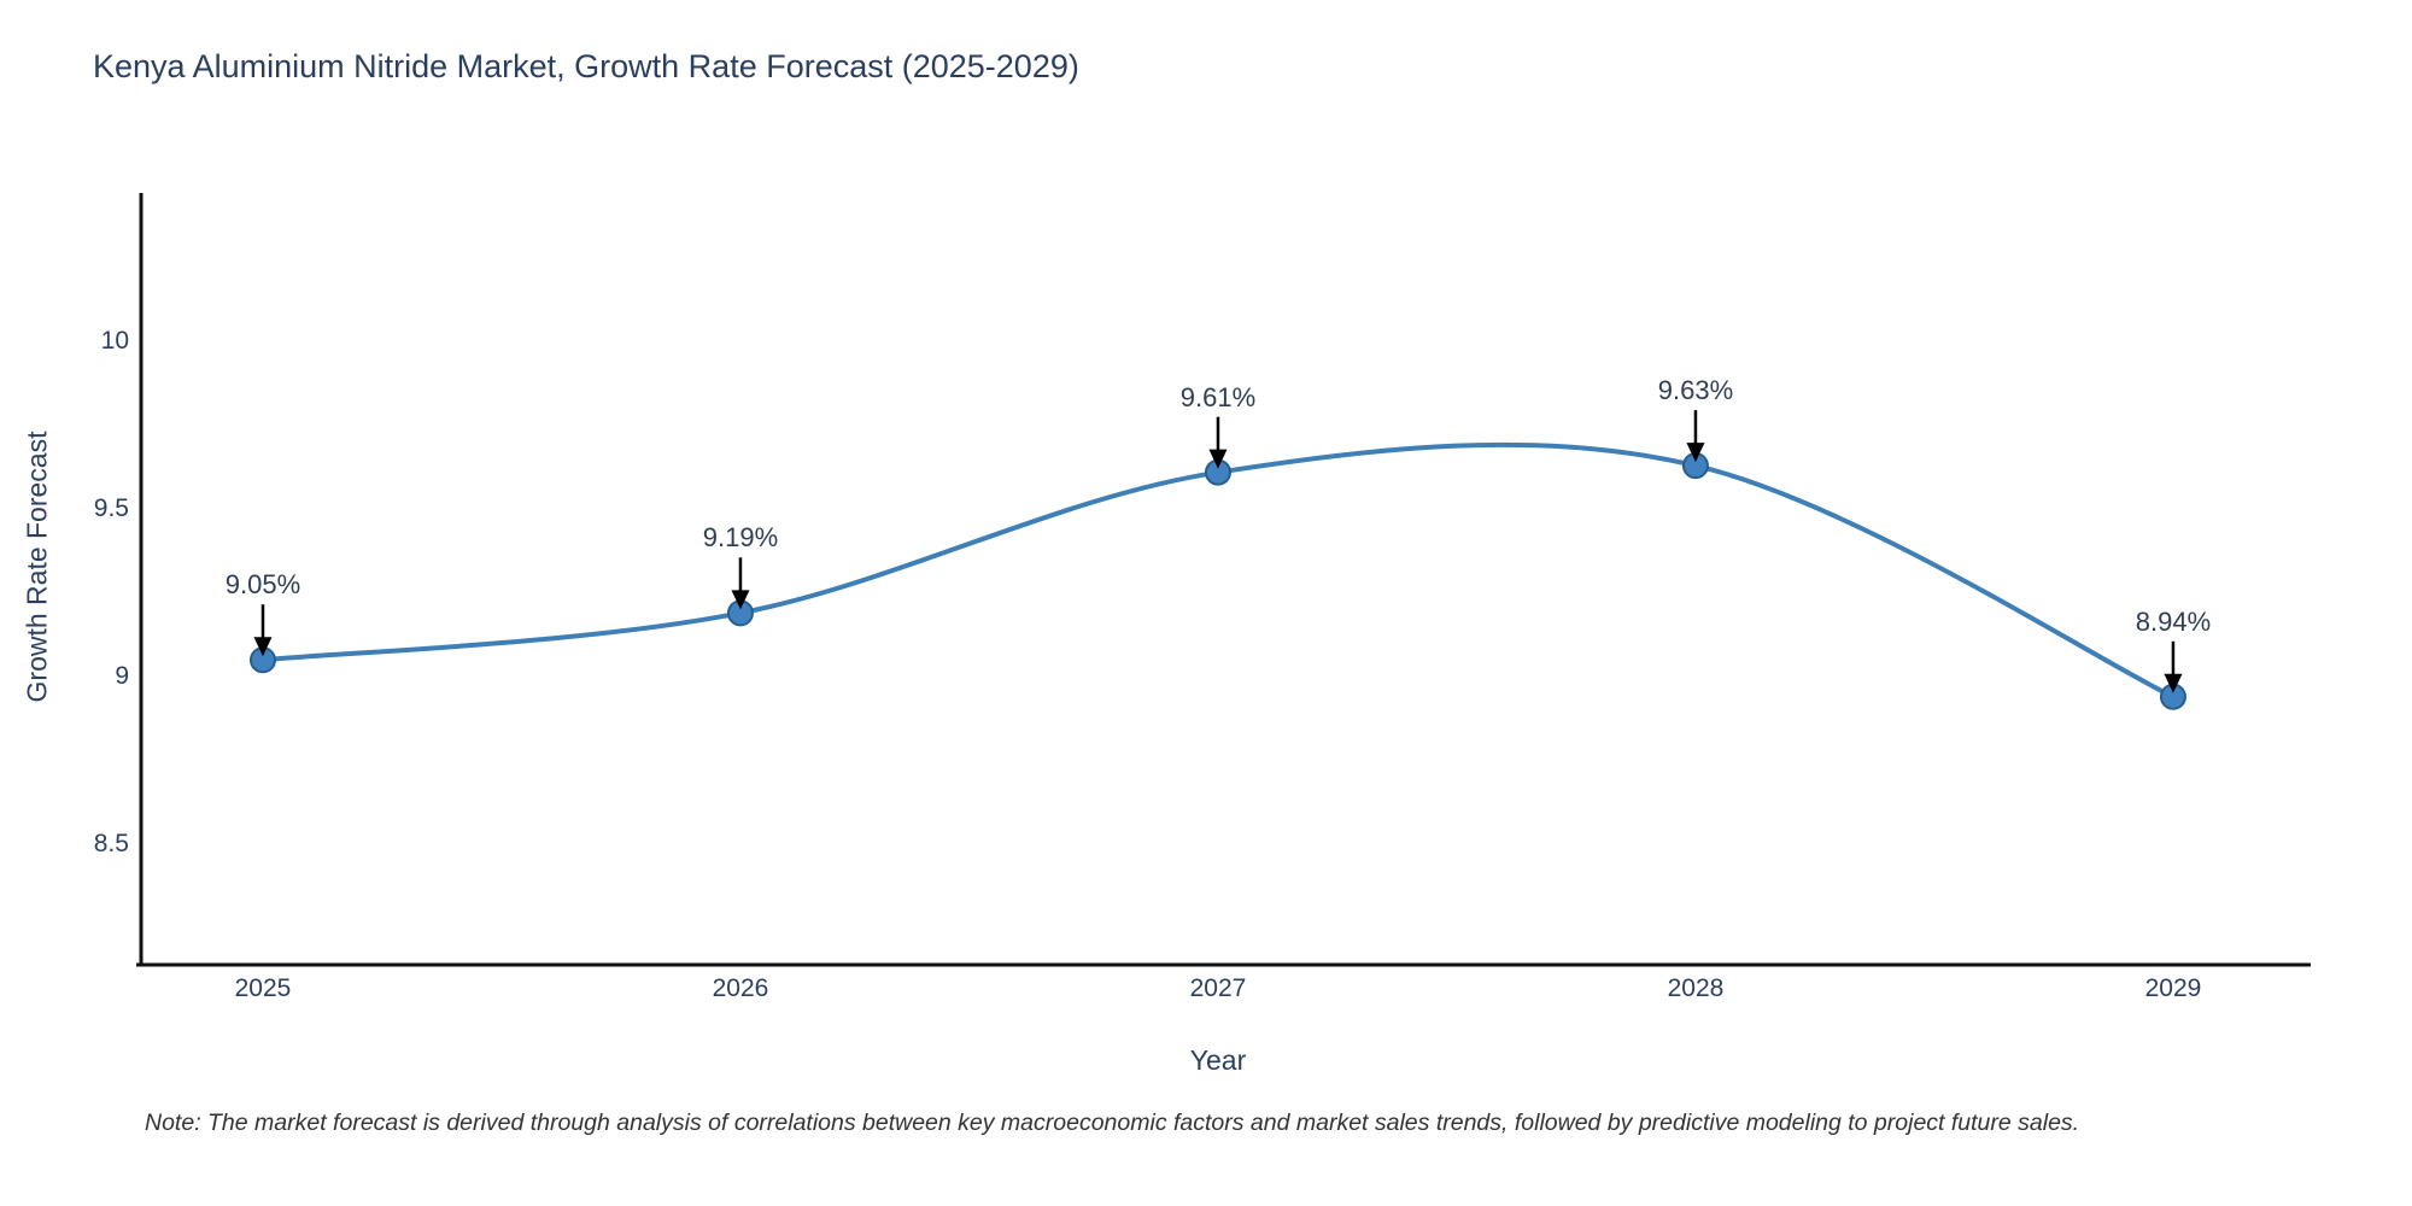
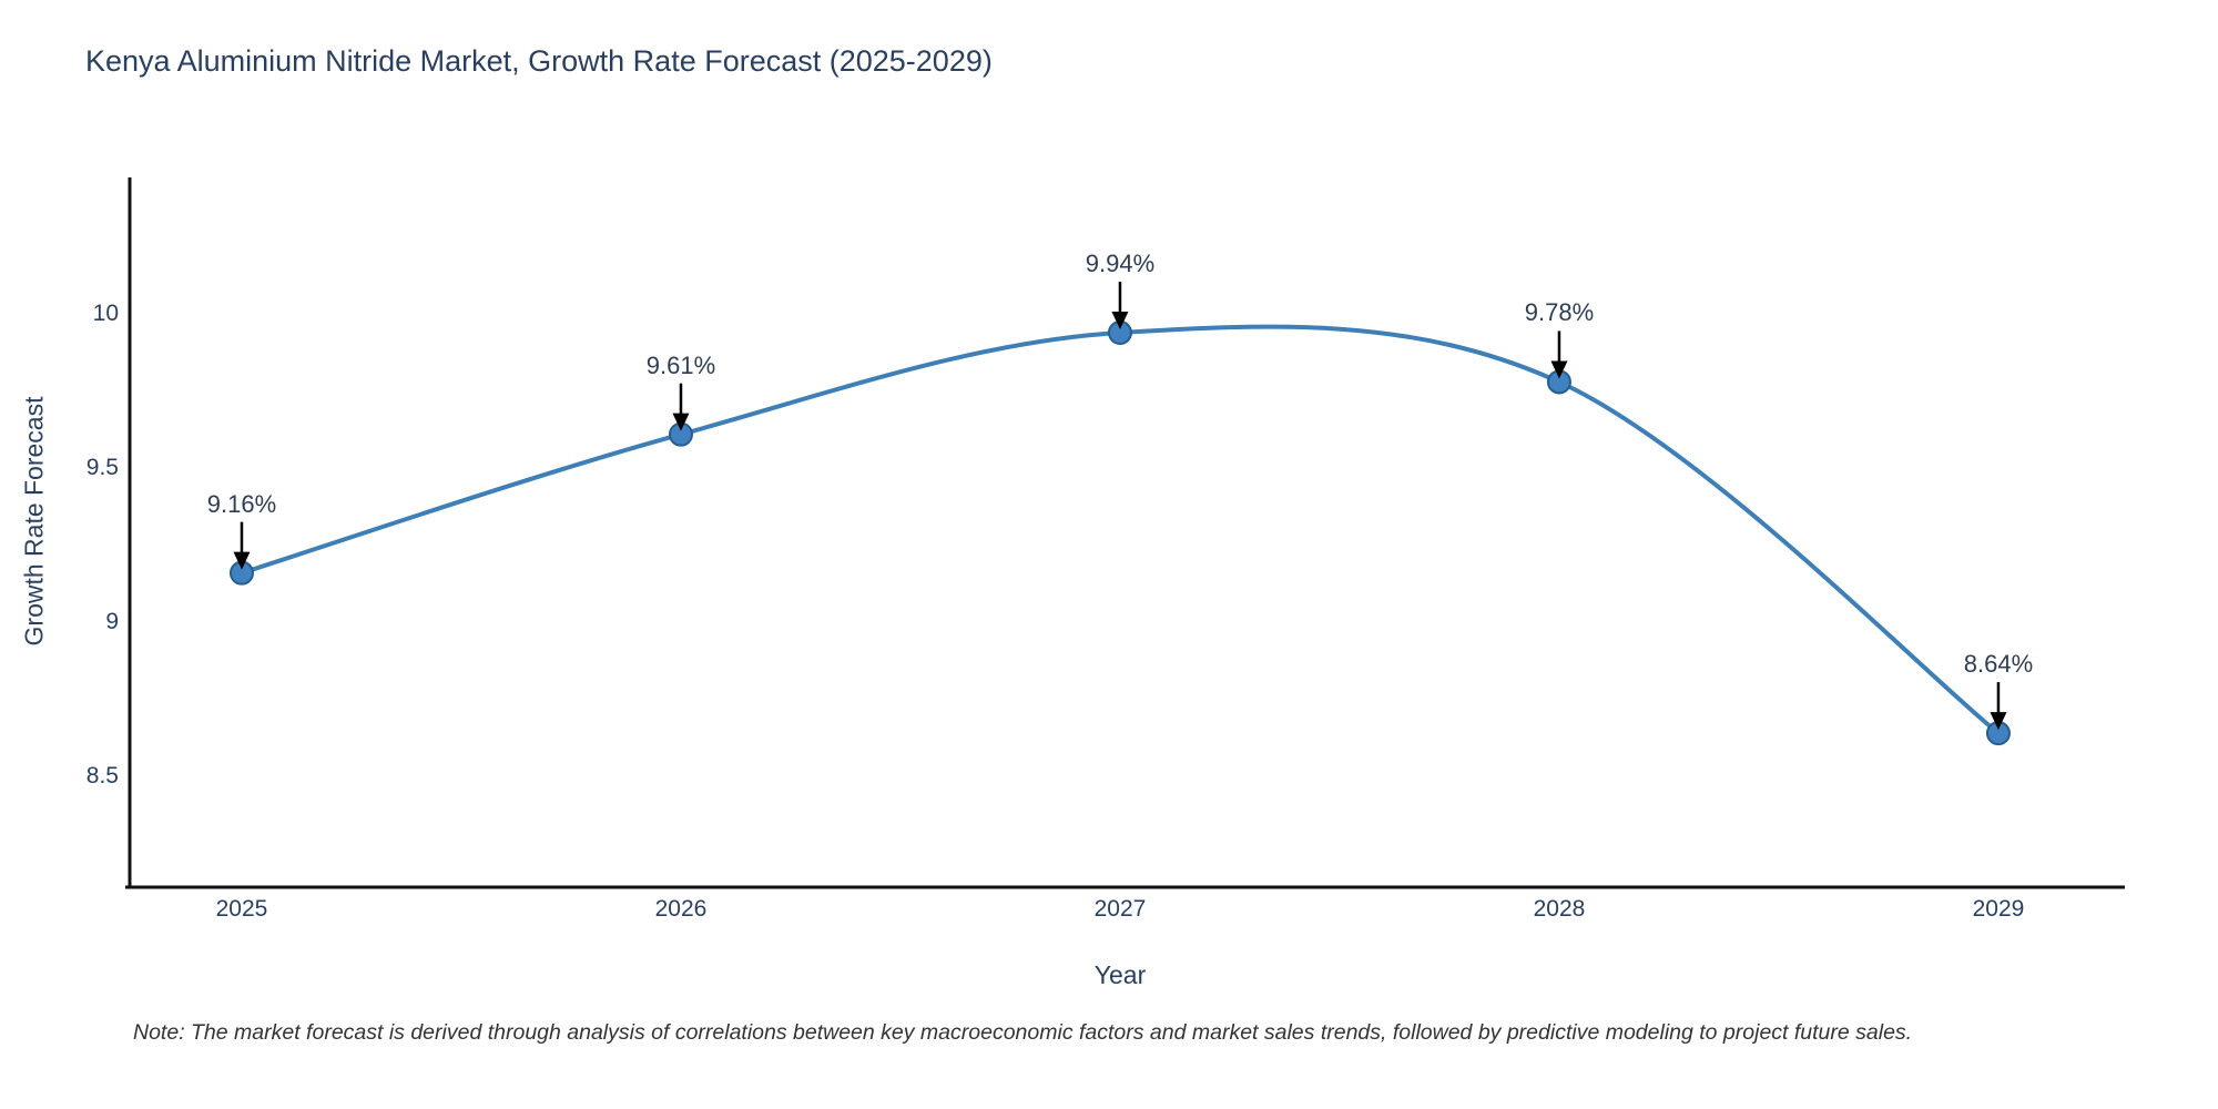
2025: 9.05% -> 9.16%
2026: 9.19% -> 9.61%
2027: 9.61% -> 9.94%
2028: 9.63% -> 9.78%
2029: 8.94% -> 8.64%
